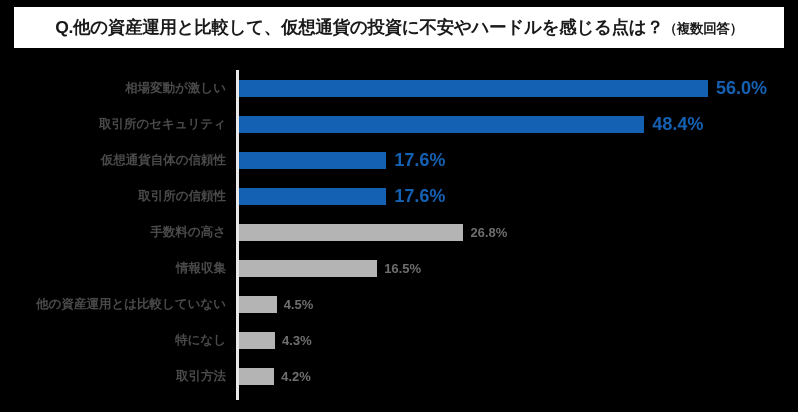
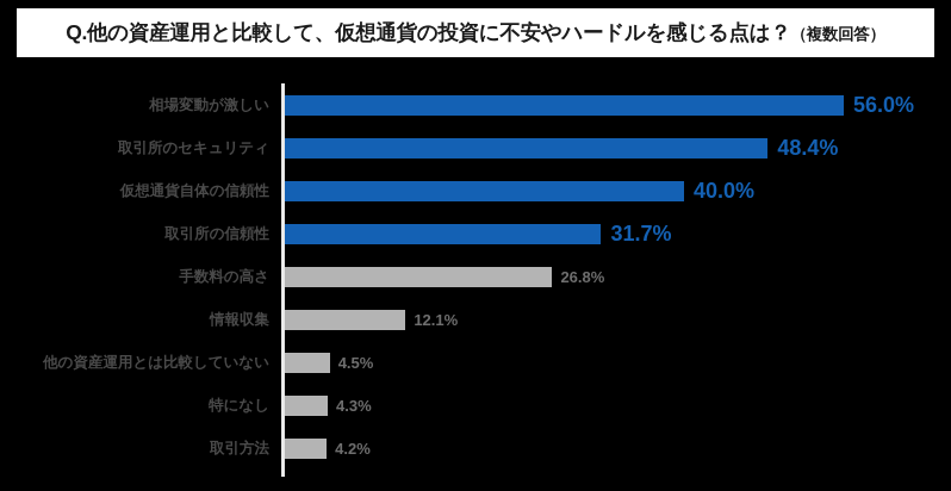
仮想通貨自体の信頼性: 17.6% -> 40.0%
取引所の信頼性: 17.6% -> 31.7%
情報収集: 16.5% -> 12.1%
